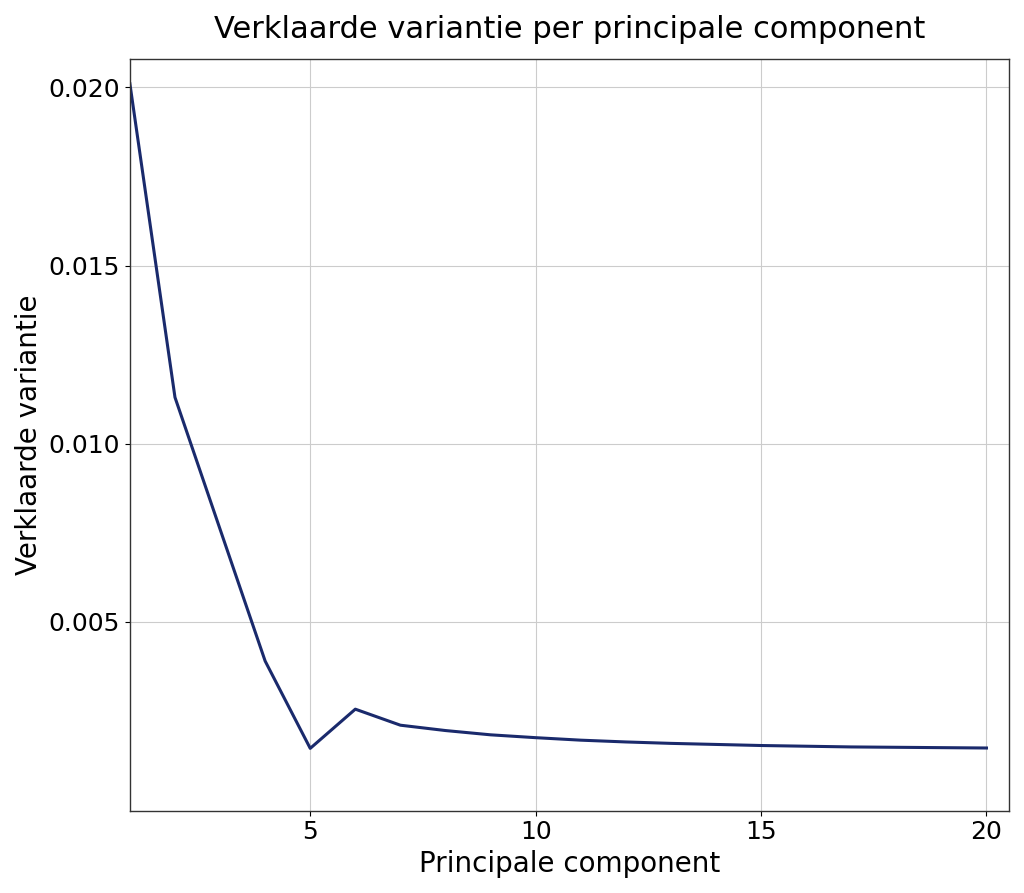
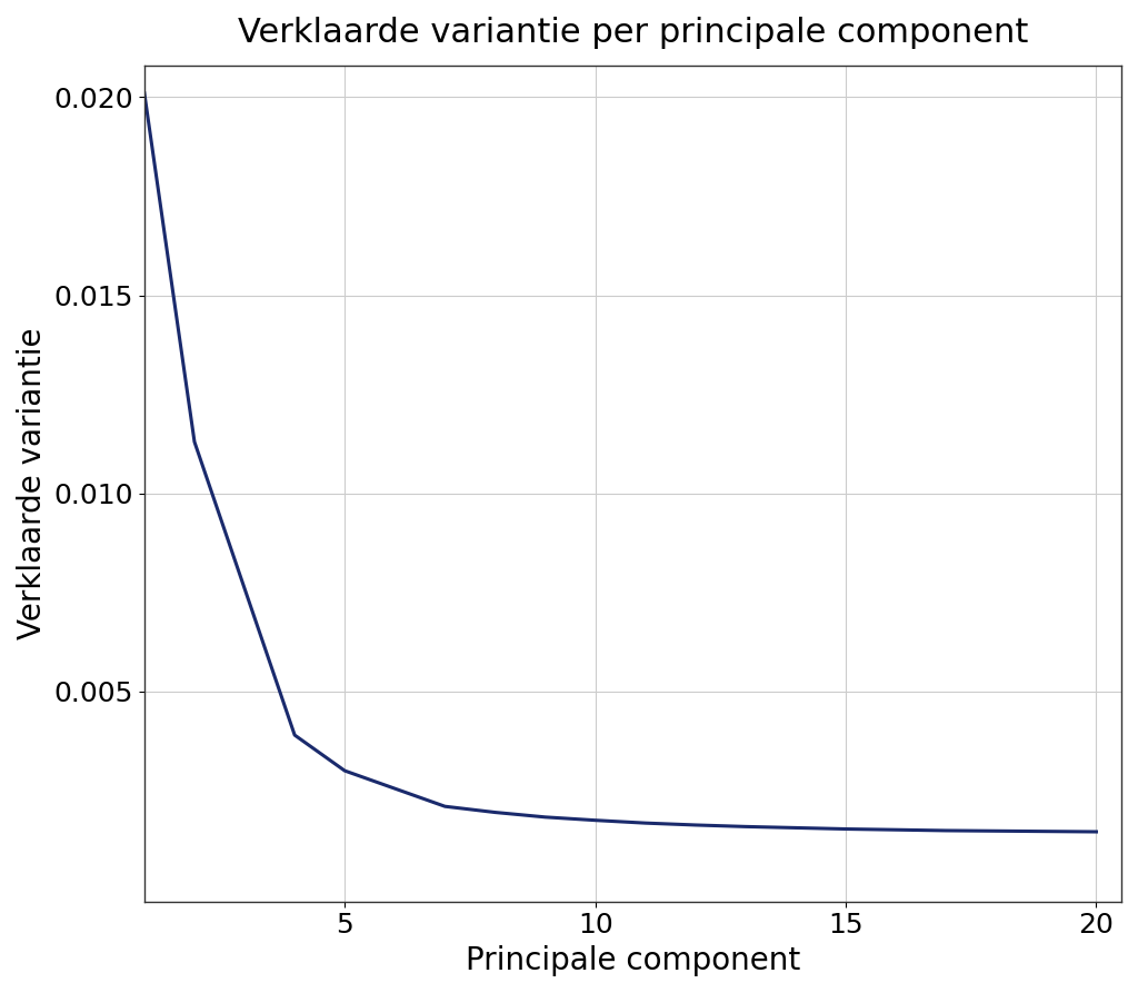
5: 0.00145 -> 0.00300
